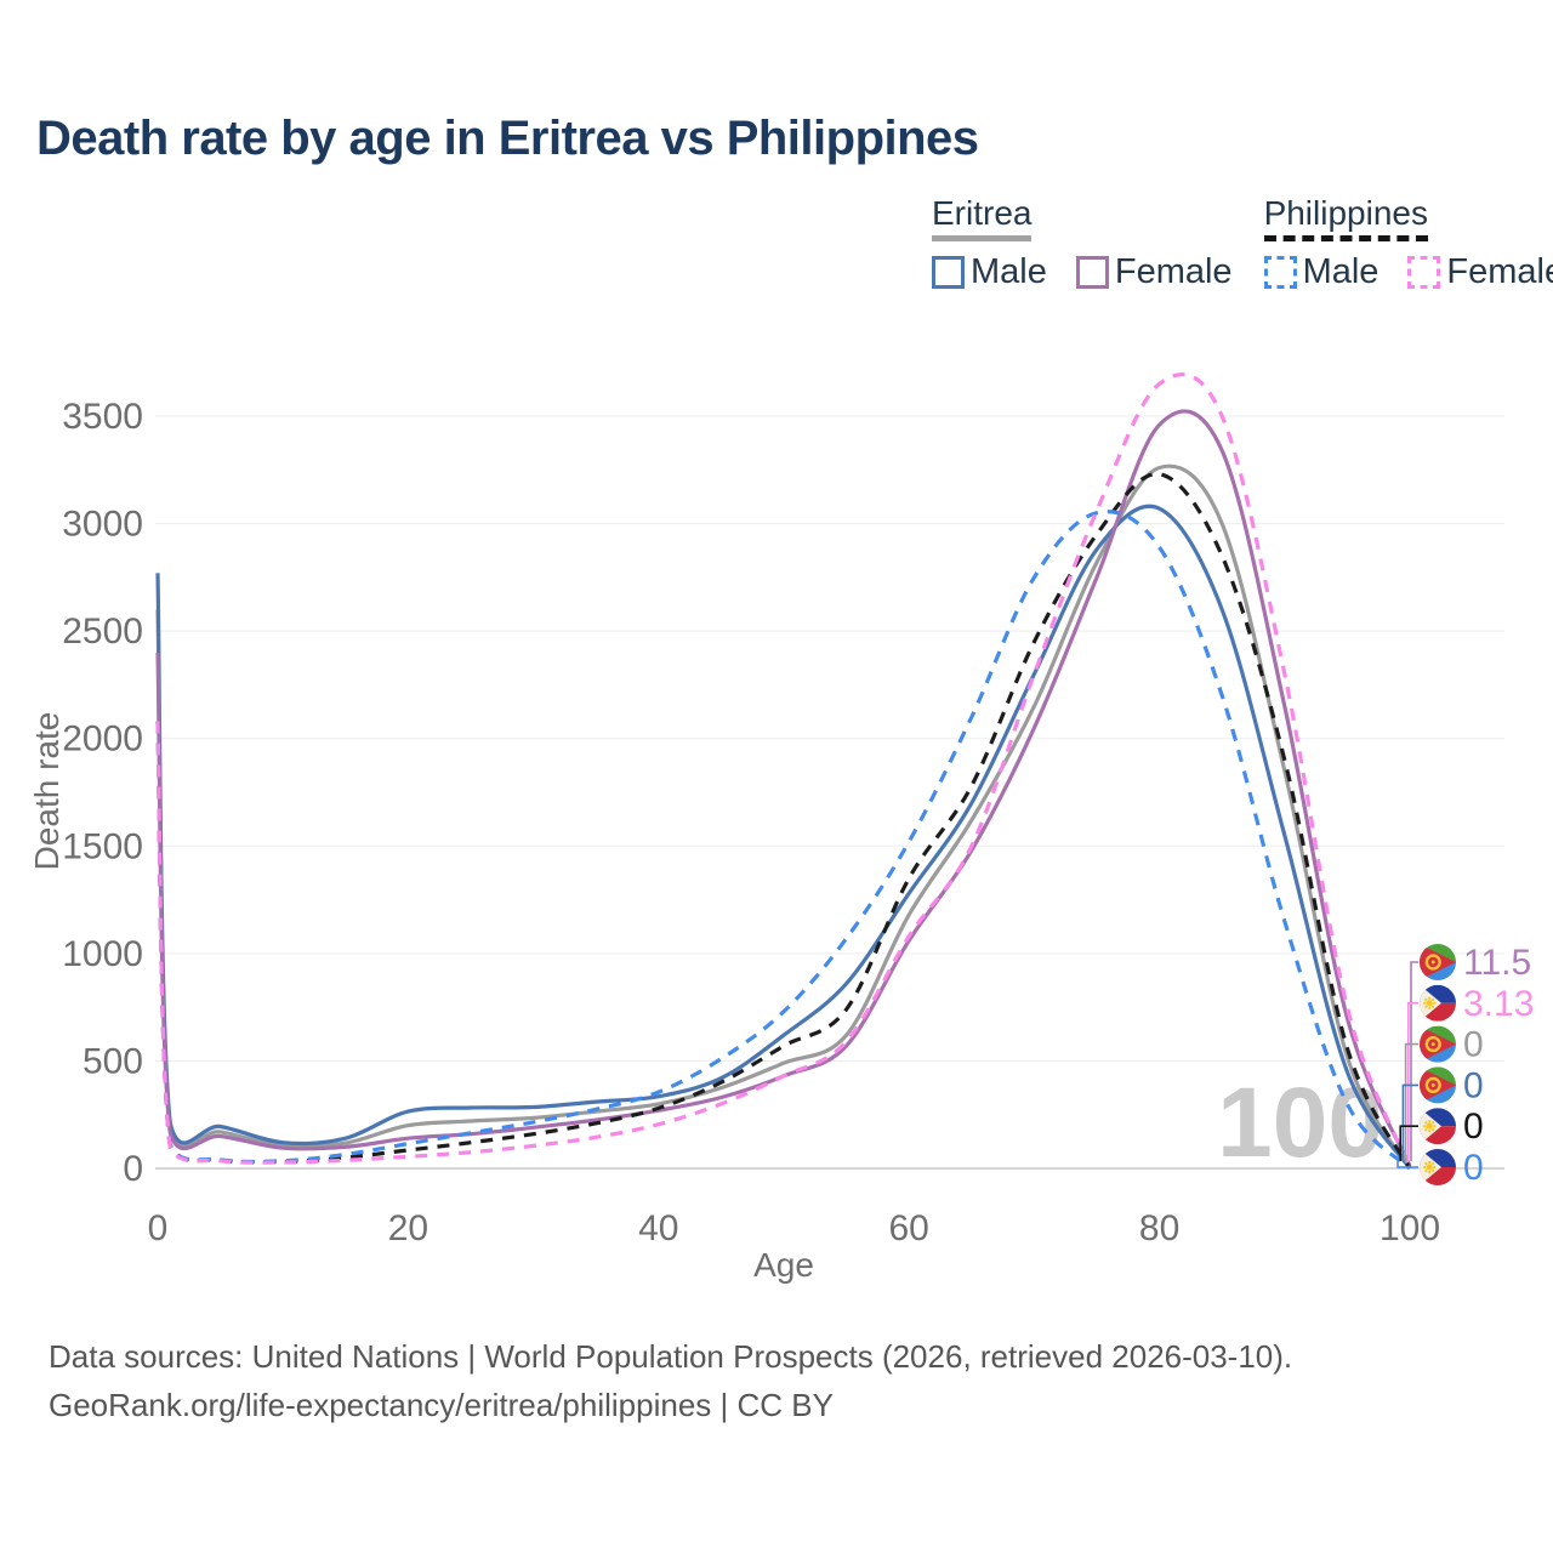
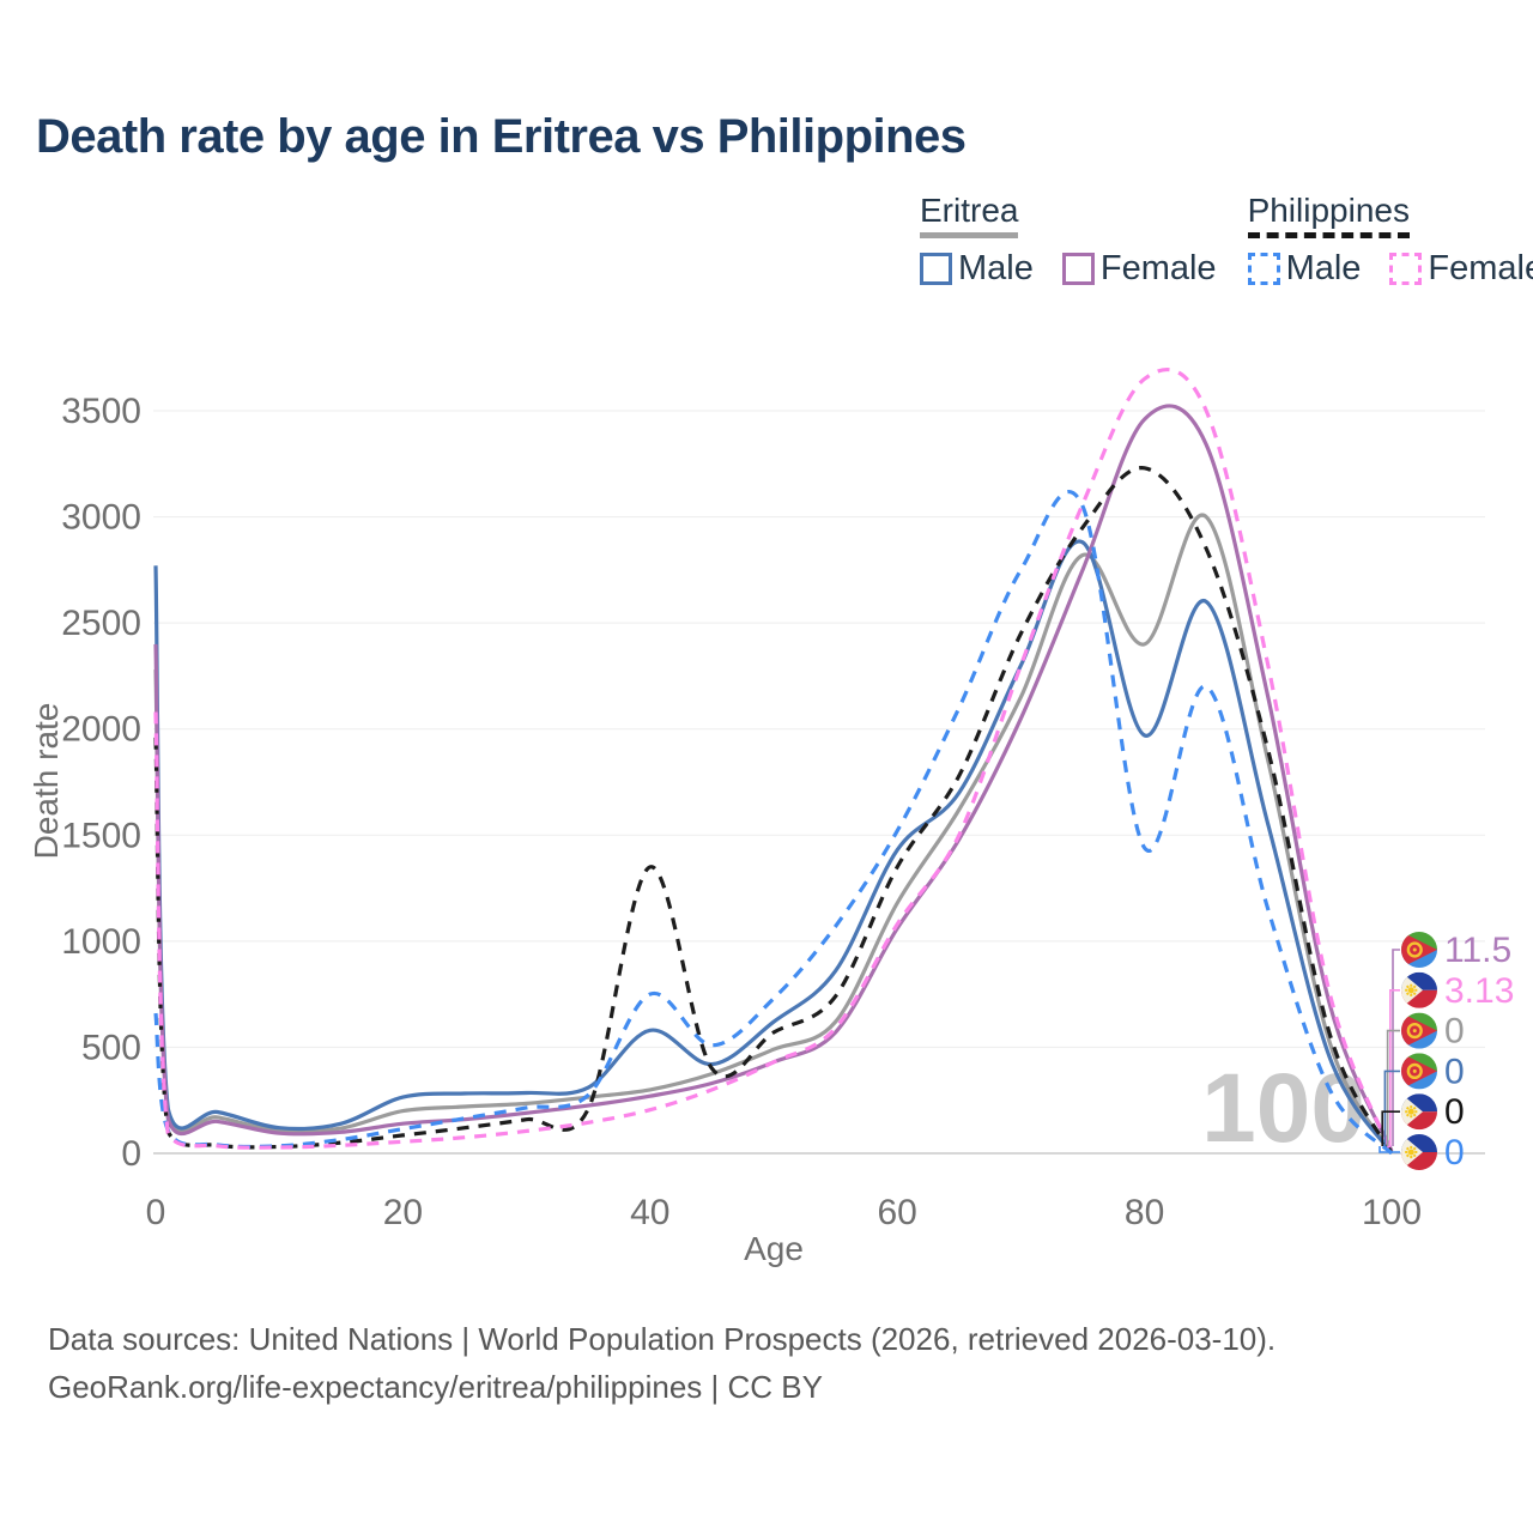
Eritrea/0: 2600 -> 2280
Philippines/0: 2080 -> 1960
Philippines Male/0: 2080 -> 660
Eritrea Male/40: 340 -> 580
Philippines/40: 280 -> 1350
Philippines Male/40: 360 -> 750
Eritrea Male/60: 1280 -> 1430
Eritrea/80: 3260 -> 2400
Eritrea Male/80: 3070 -> 1970
Philippines Male/80: 2890 -> 1440
